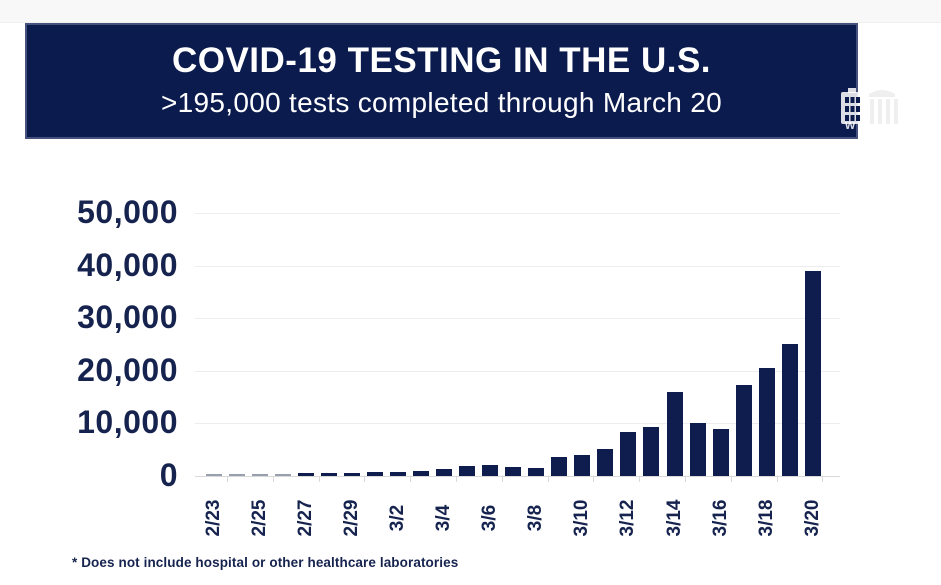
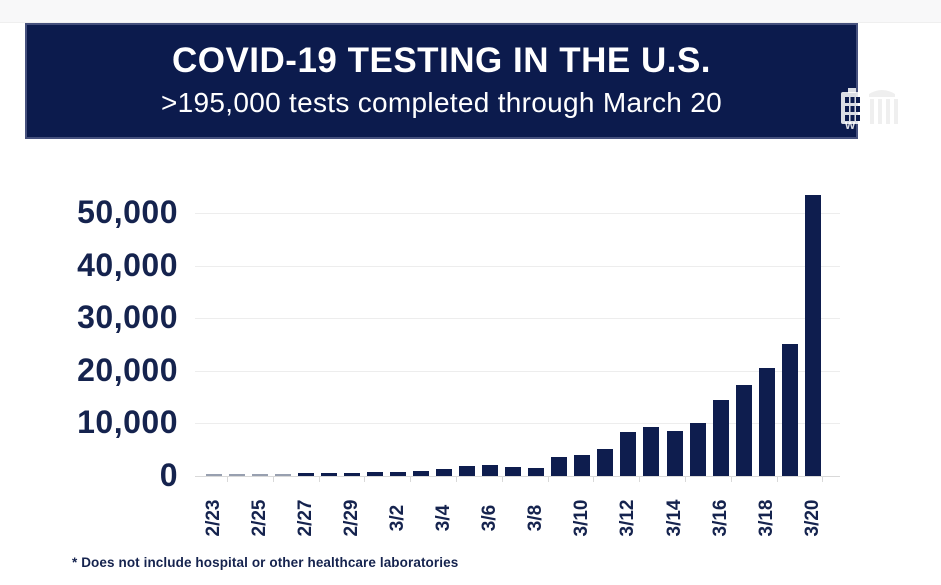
3/14: 16000 -> 8000
3/16: 9000 -> 14000
3/20: 39000 -> 54000
